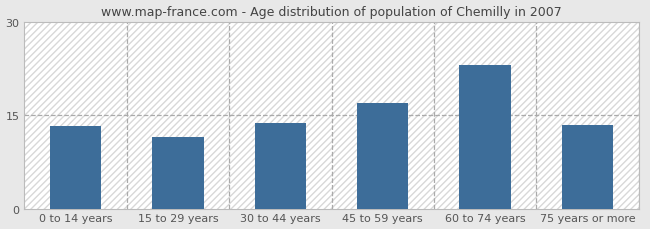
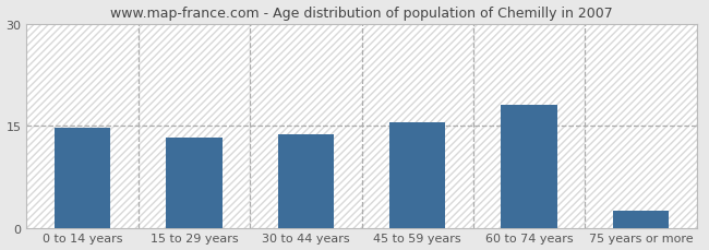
0 to 14 years: 13.2 -> 14.7
15 to 29 years: 11.4 -> 13.3
45 to 59 years: 17.0 -> 15.5
60 to 74 years: 23.0 -> 18.0
75 years or more: 13.4 -> 2.5
